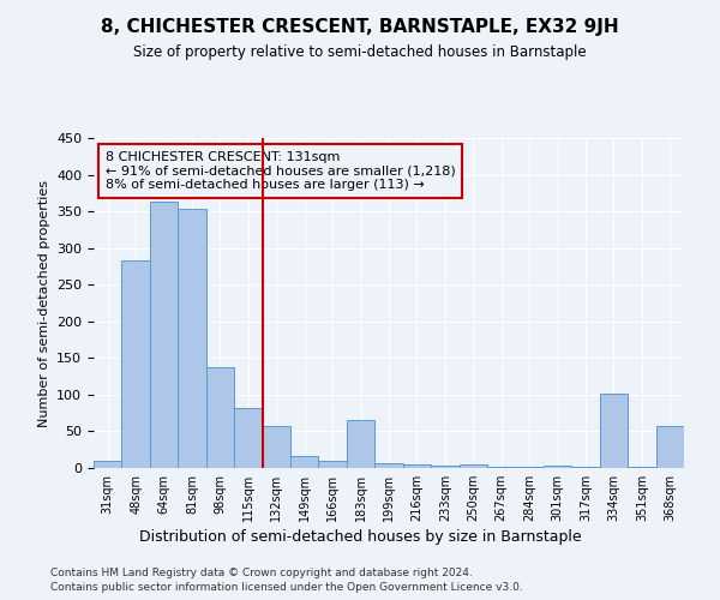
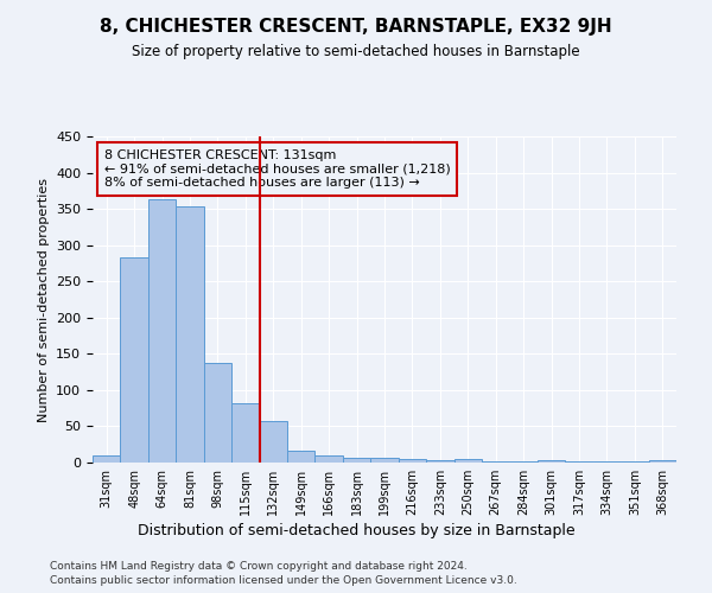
183sqm: 66 -> 7
334sqm: 102 -> 1
368sqm: 58 -> 3
